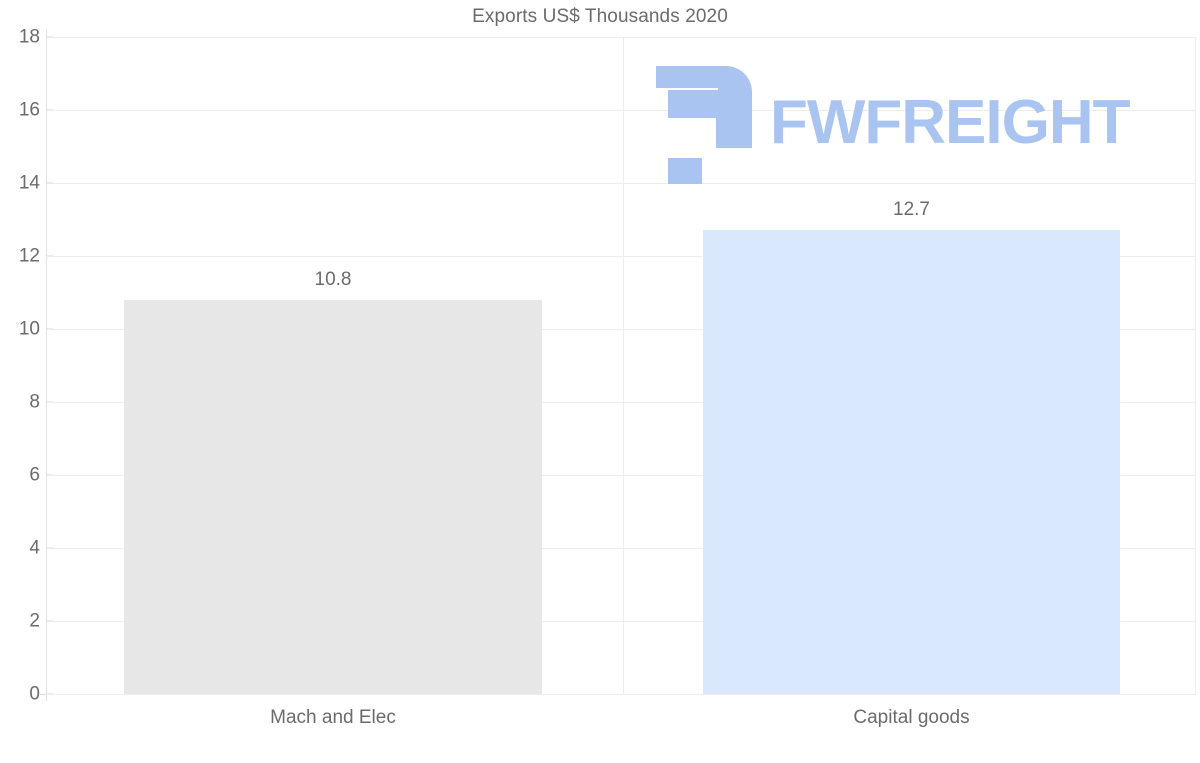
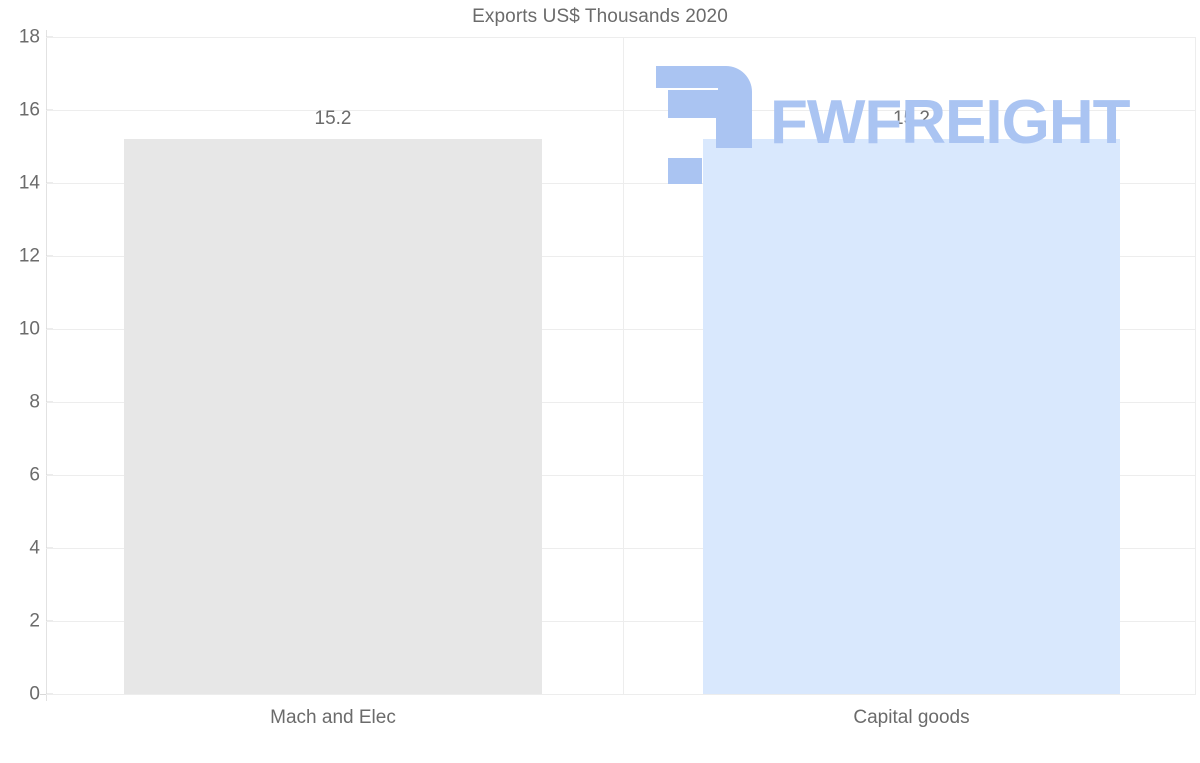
Mach and Elec: 10.8 -> 15.2
Capital goods: 12.7 -> 15.2
